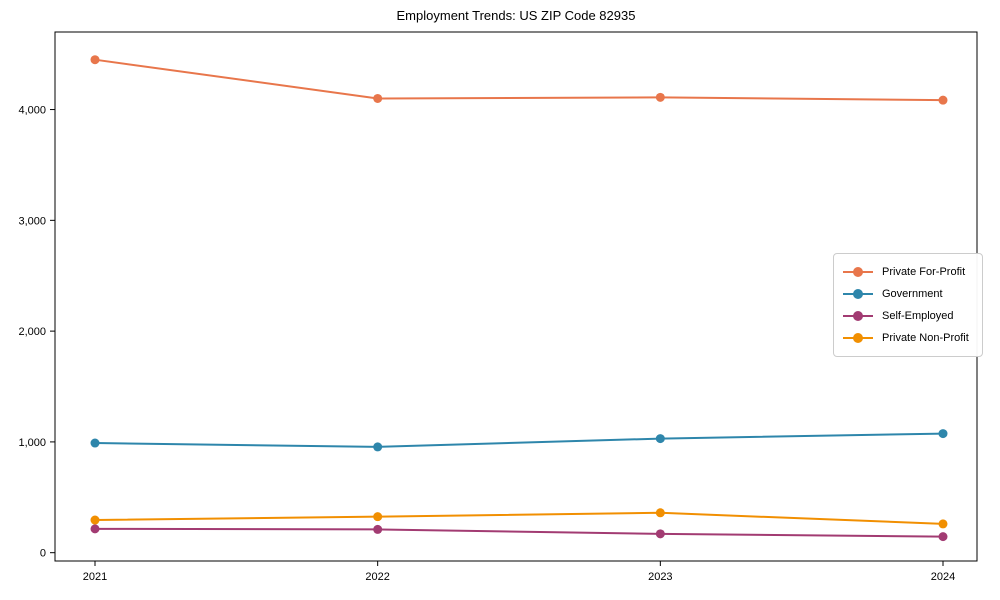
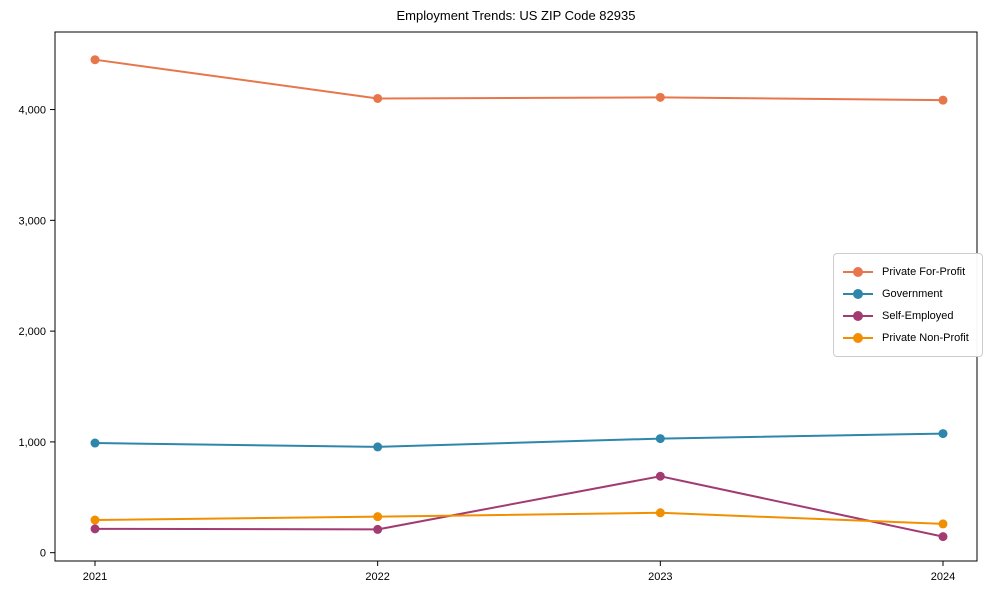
Self-Employed/2023: 170 -> 690
